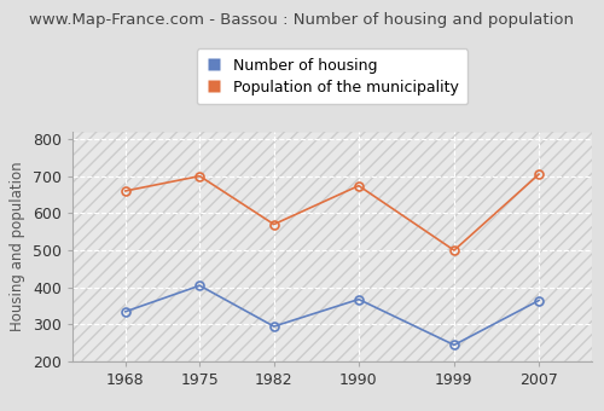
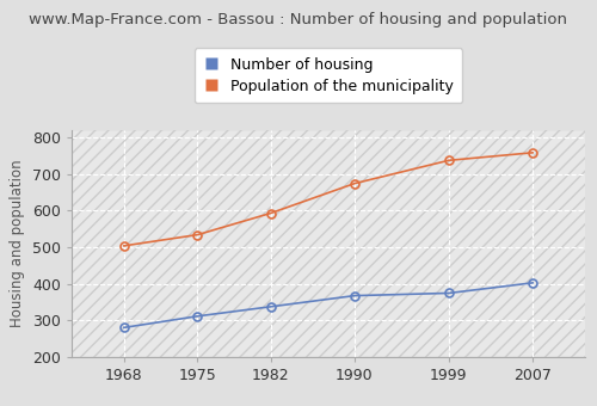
Number of housing/1968: 335 -> 281
Population of the municipality/1968: 660 -> 504
Number of housing/1975: 405 -> 312
Population of the municipality/1975: 700 -> 534
Number of housing/1982: 295 -> 338
Population of the municipality/1982: 570 -> 593
Number of housing/1999: 245 -> 375
Population of the municipality/1999: 500 -> 737
Number of housing/2007: 365 -> 403
Population of the municipality/2007: 705 -> 758
